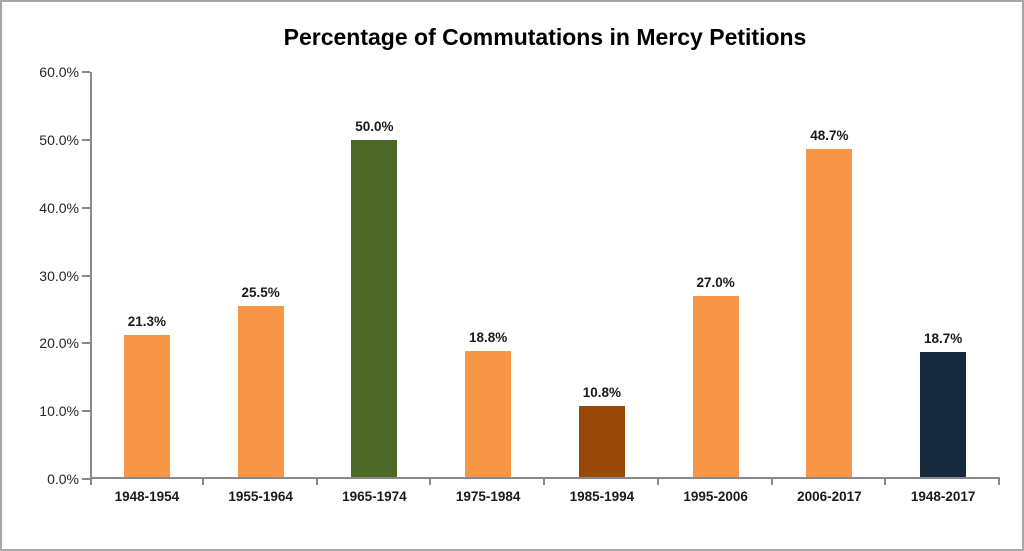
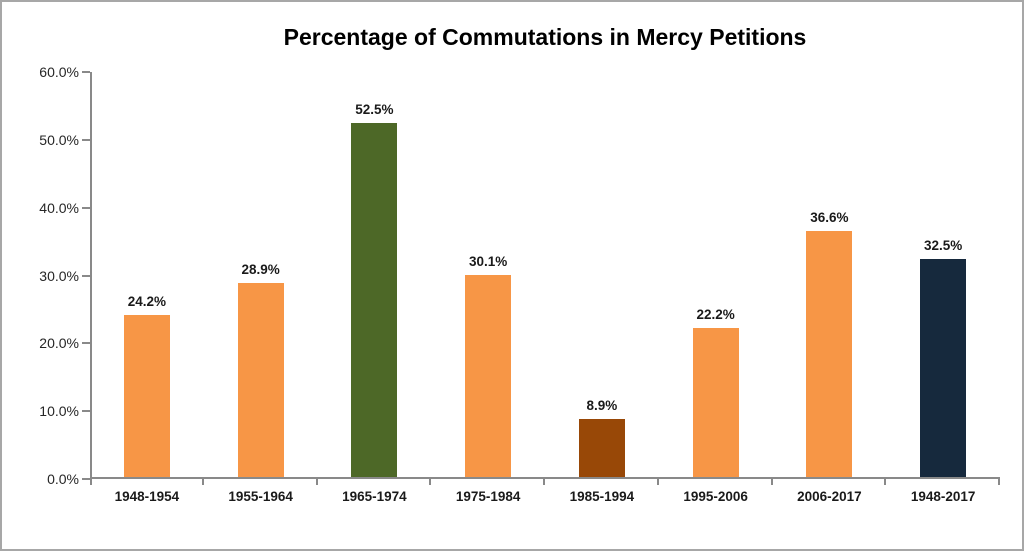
1948-1954: 21.3% -> 24.2%
1955-1964: 25.5% -> 28.9%
1965-1974: 50.0% -> 52.5%
1975-1984: 18.8% -> 30.1%
1985-1994: 10.8% -> 8.9%
1995-2006: 27.0% -> 22.2%
2006-2017: 48.7% -> 36.6%
1948-2017: 18.7% -> 32.5%
